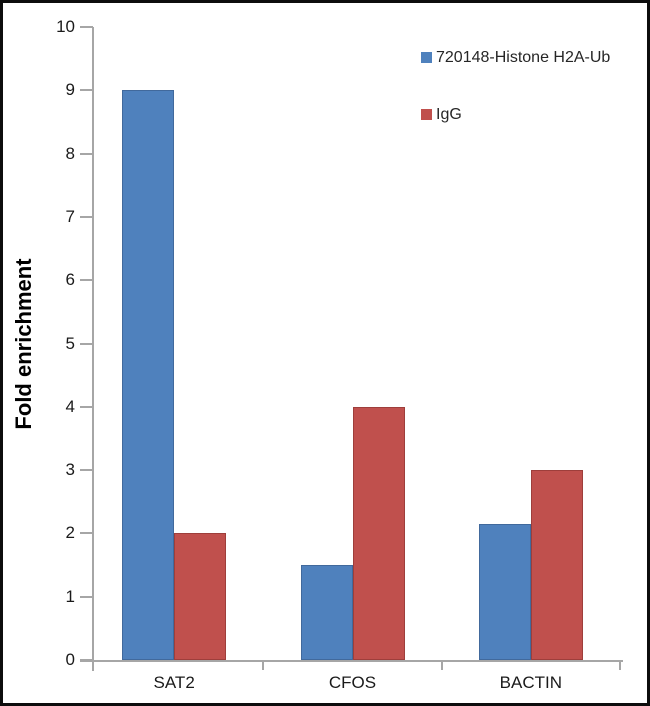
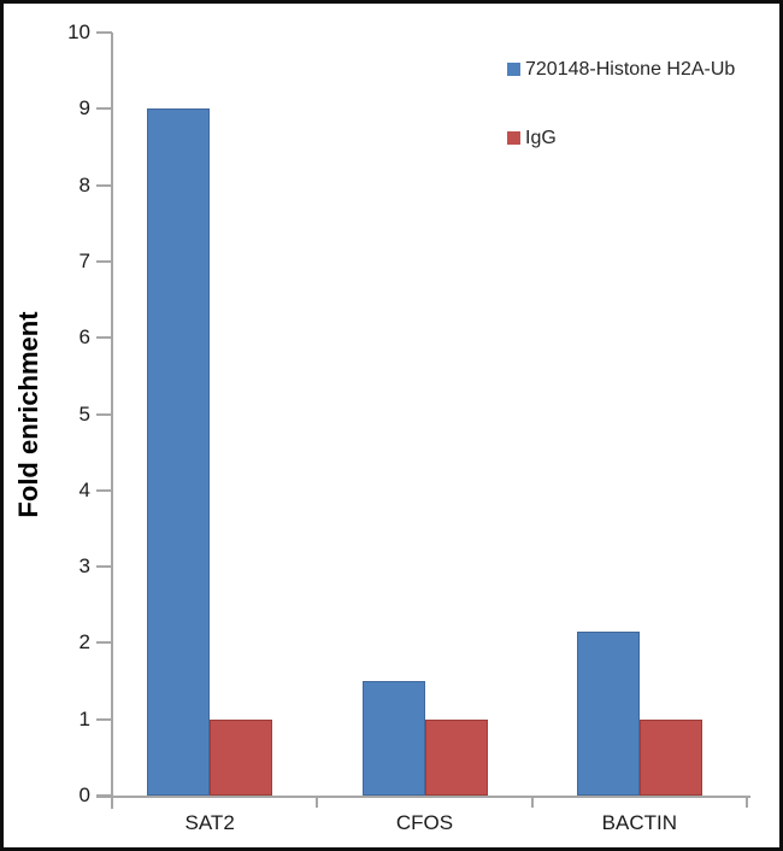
IgG/SAT2: 2 -> 1
IgG/CFOS: 4 -> 1
IgG/BACTIN: 3 -> 1
